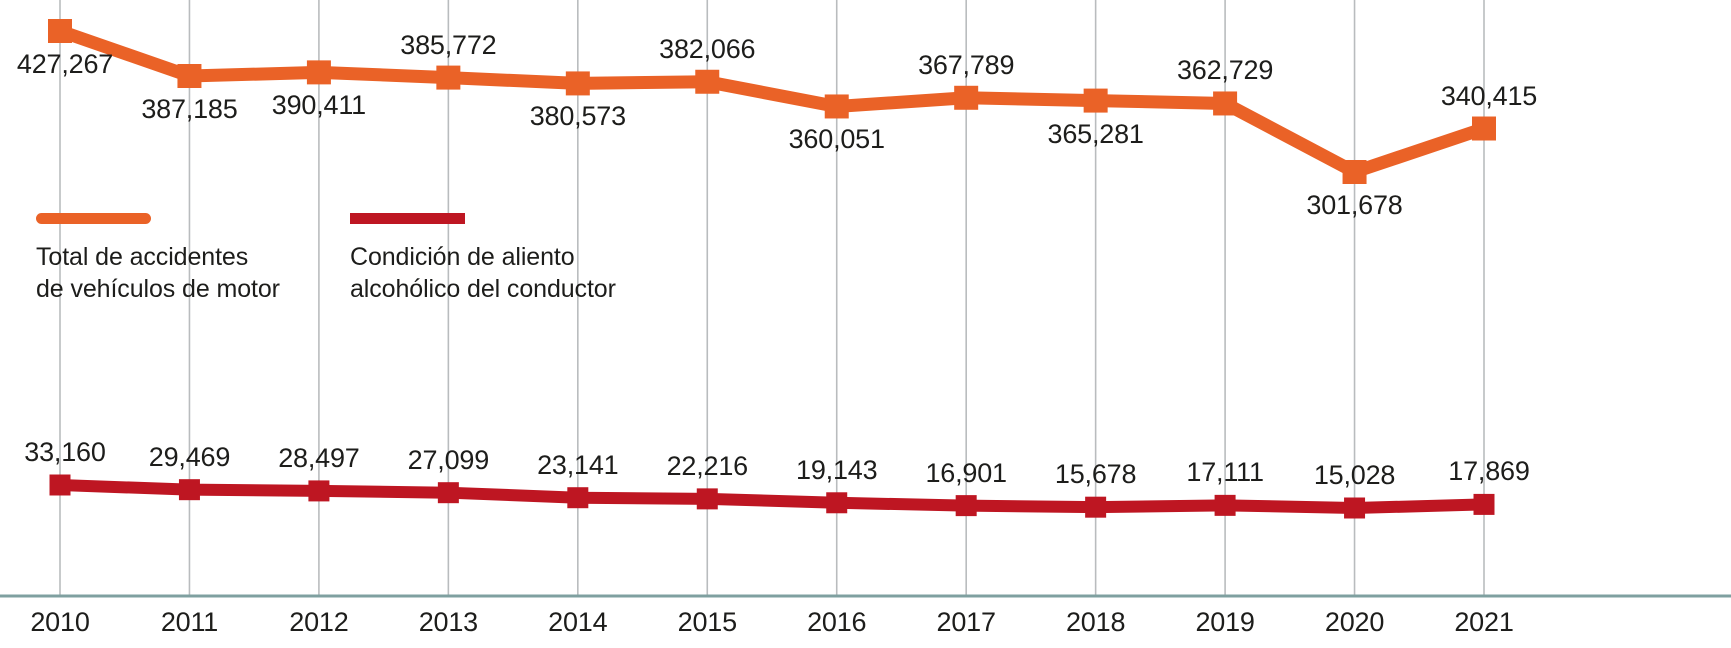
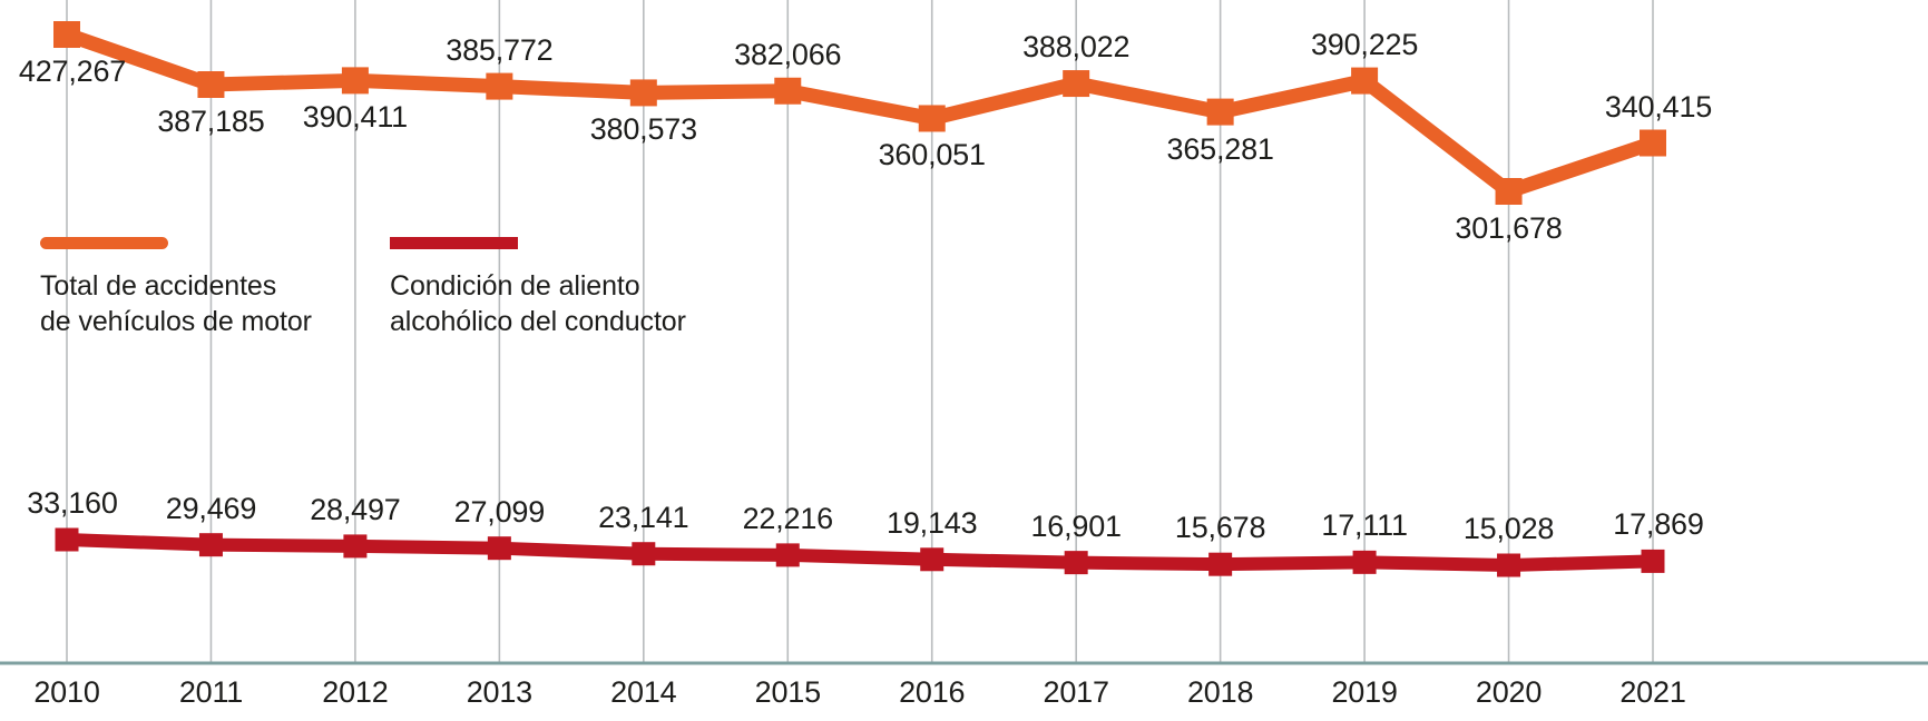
Total de accidentes de vehículos de motor/2017: 367,789 -> 388,022
Total de accidentes de vehículos de motor/2019: 362,729 -> 390,225
